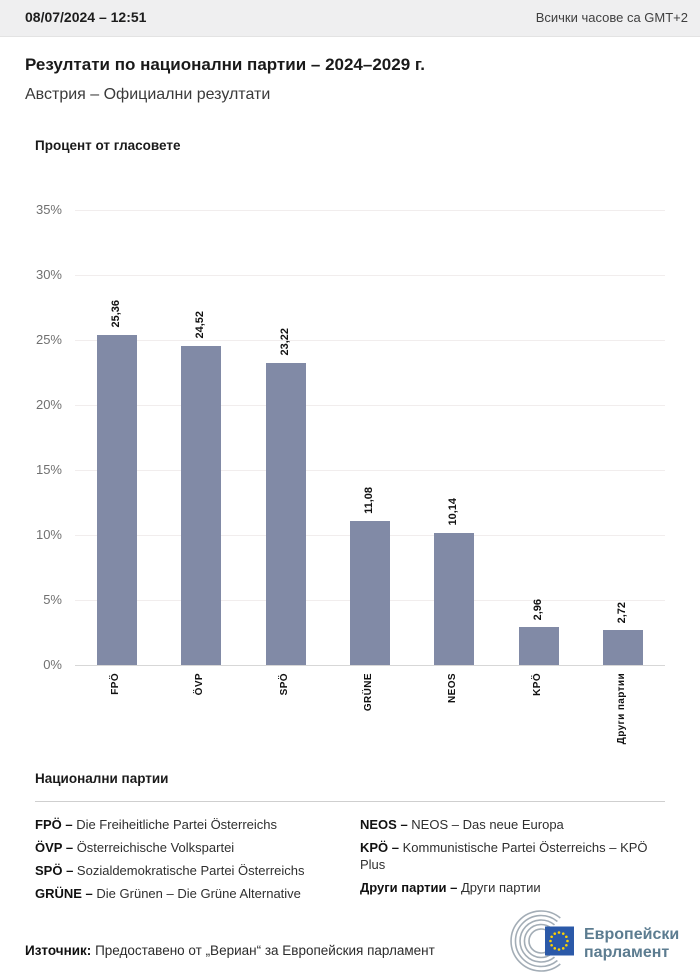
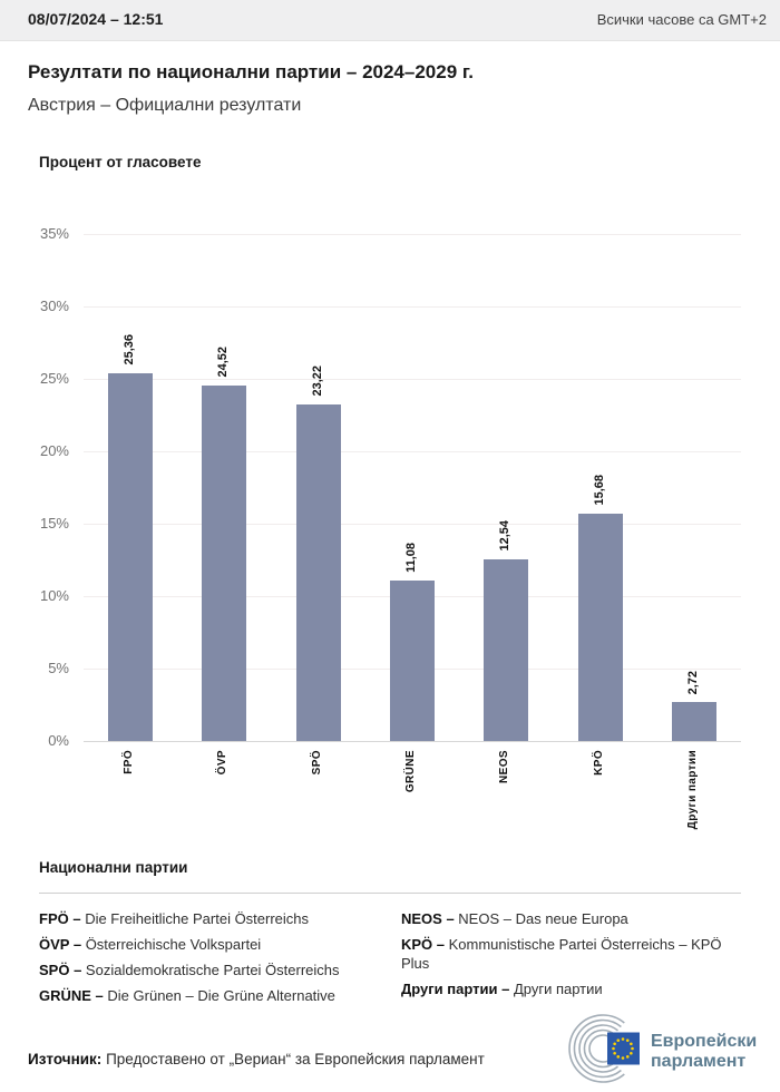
NEOS: 10,14 -> 12,54
KPÖ: 2,96 -> 15,68
